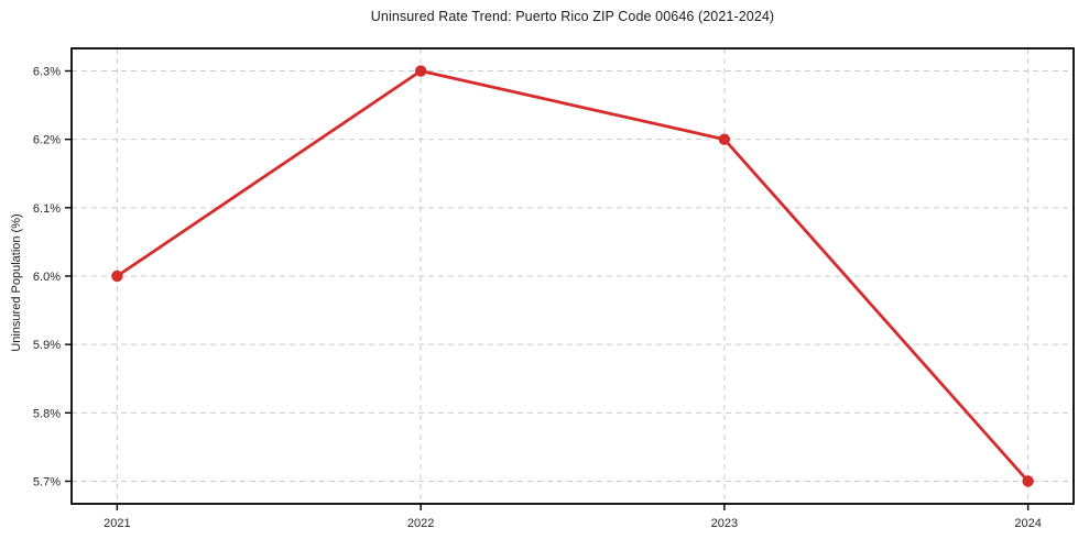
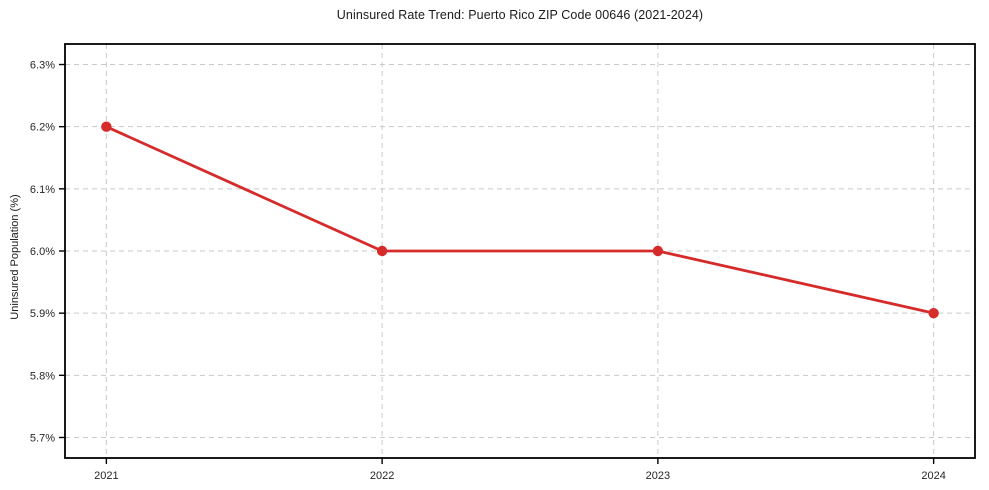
2021: 6.0% -> 6.2%
2022: 6.3% -> 6.0%
2023: 6.2% -> 6.0%
2024: 5.7% -> 5.9%
